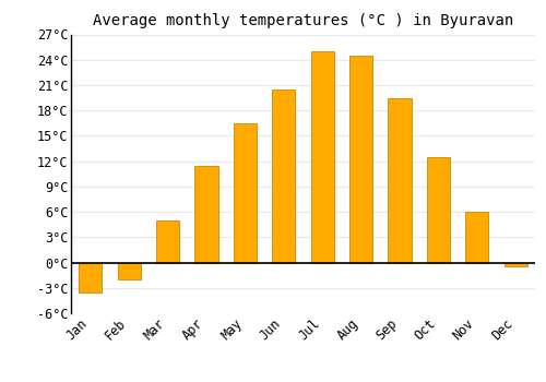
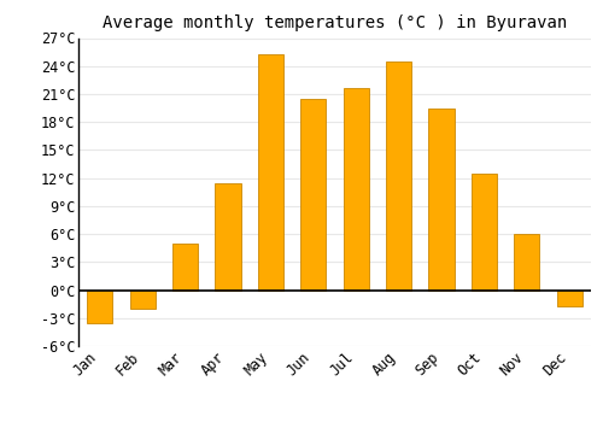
May: 16.5°C -> 25.2°C
Jul: 25.0°C -> 21.6°C
Dec: -0.5°C -> -1.8°C
